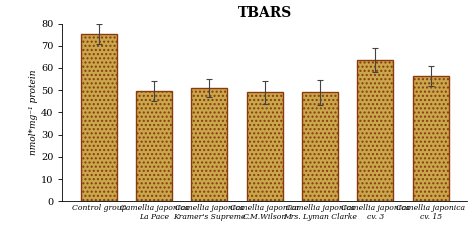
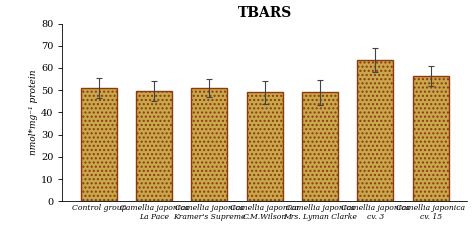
Control group: 75.5 -> 51.0
